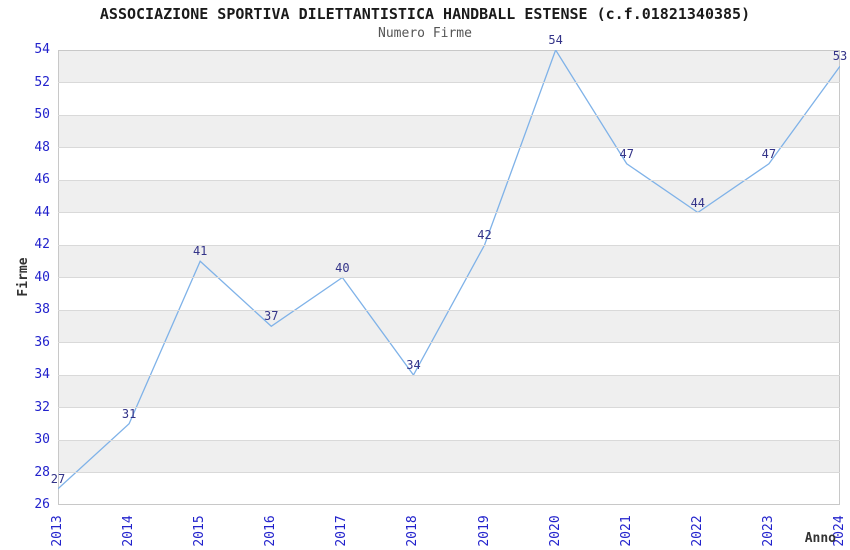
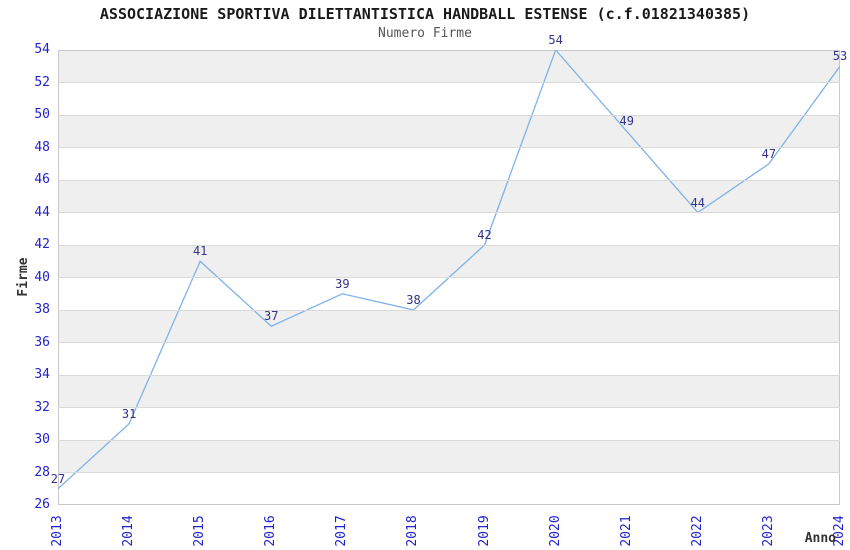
2017: 40 -> 39
2018: 34 -> 38
2021: 47 -> 49
